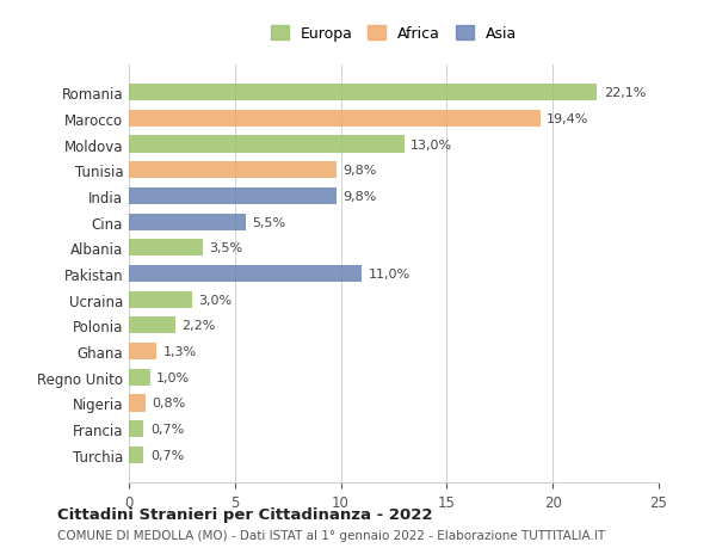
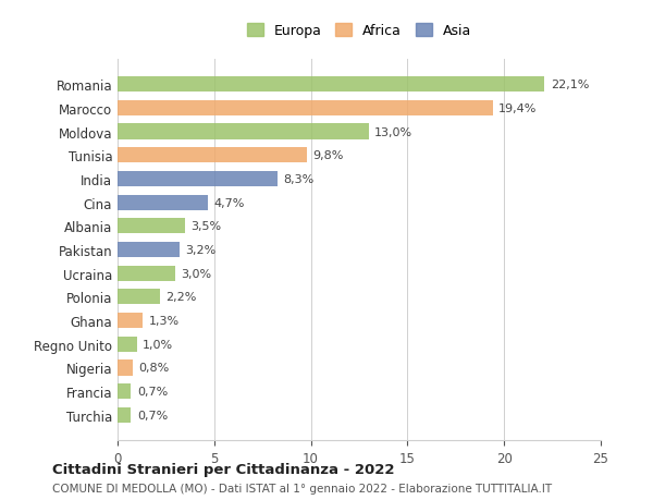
India: 9,8% -> 8,3%
Cina: 5,5% -> 4,7%
Pakistan: 11,0% -> 3,2%
